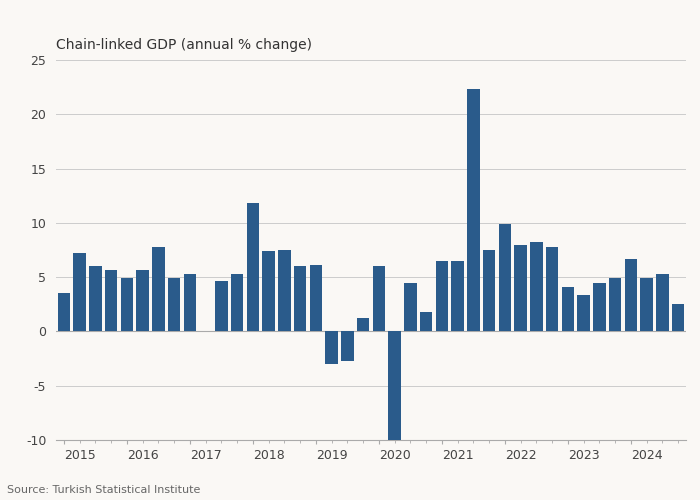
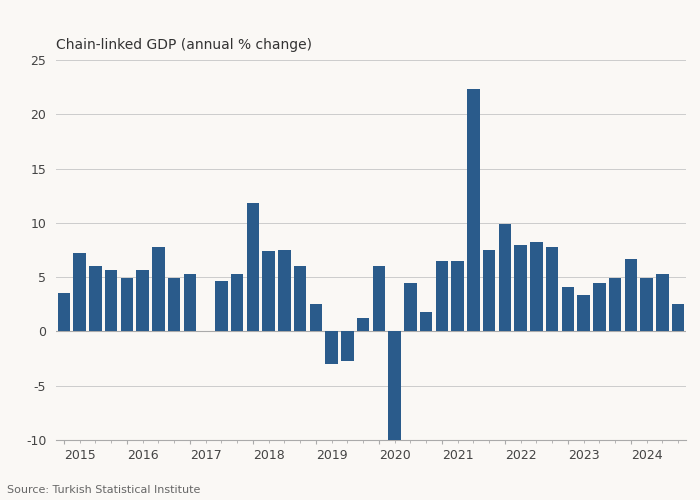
2019: 6.1 -> 2.5
